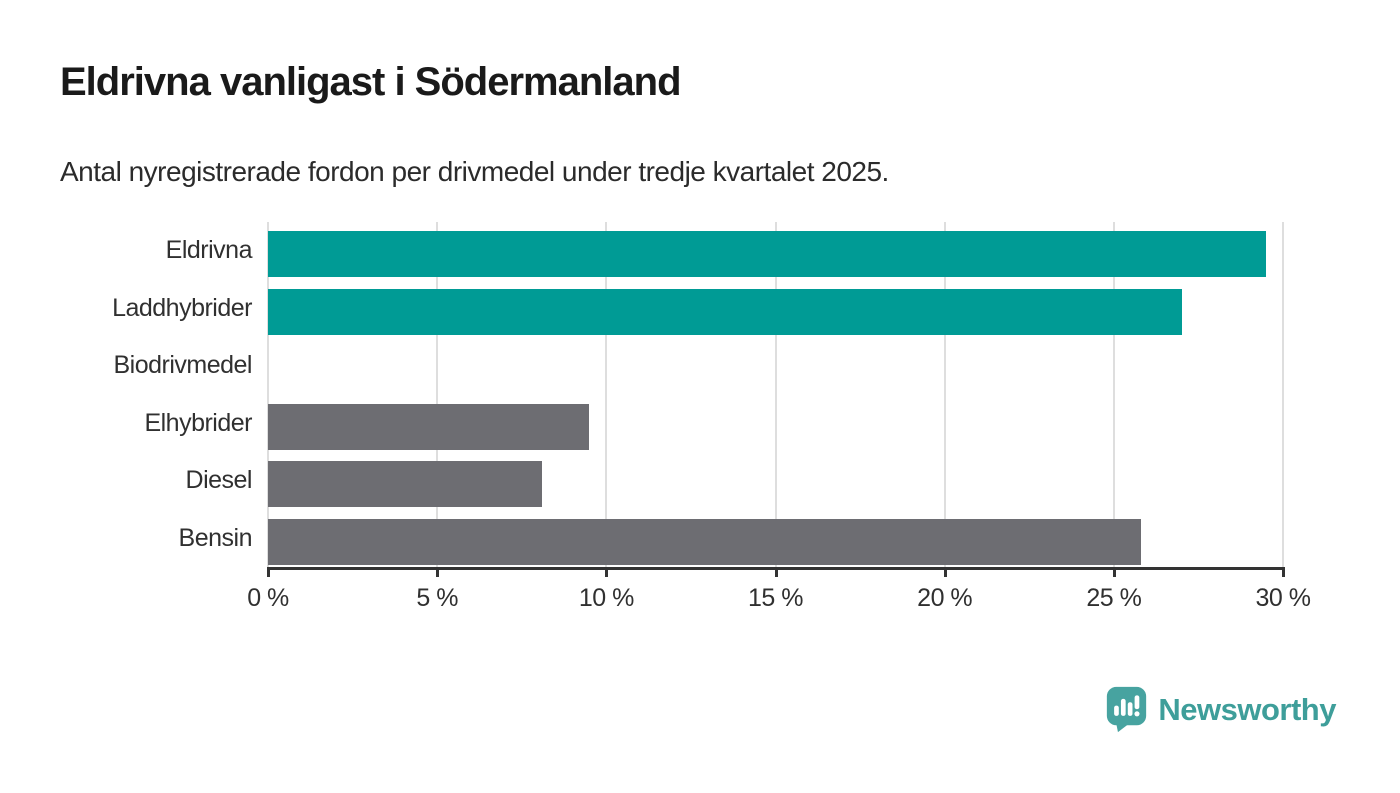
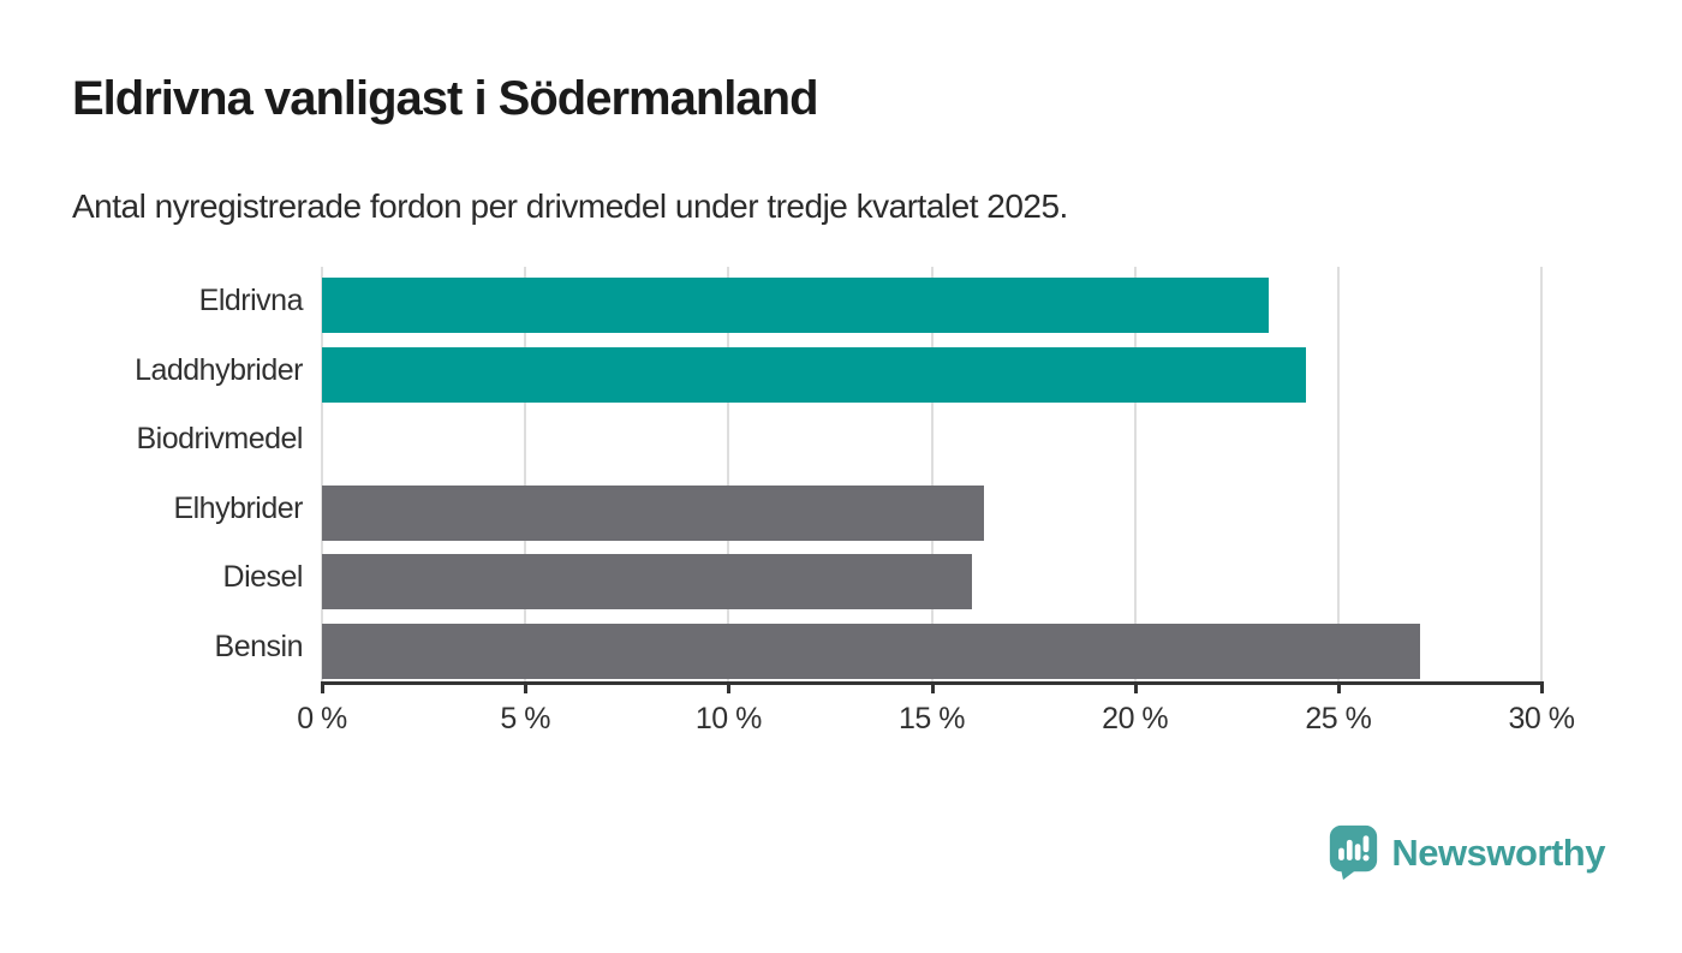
Eldrivna: 29.5% -> 23.3%
Laddhybrider: 27.0% -> 24.2%
Elhybrider: 9.5% -> 16.3%
Diesel: 8.1% -> 16.0%
Bensin: 25.8% -> 27.0%
